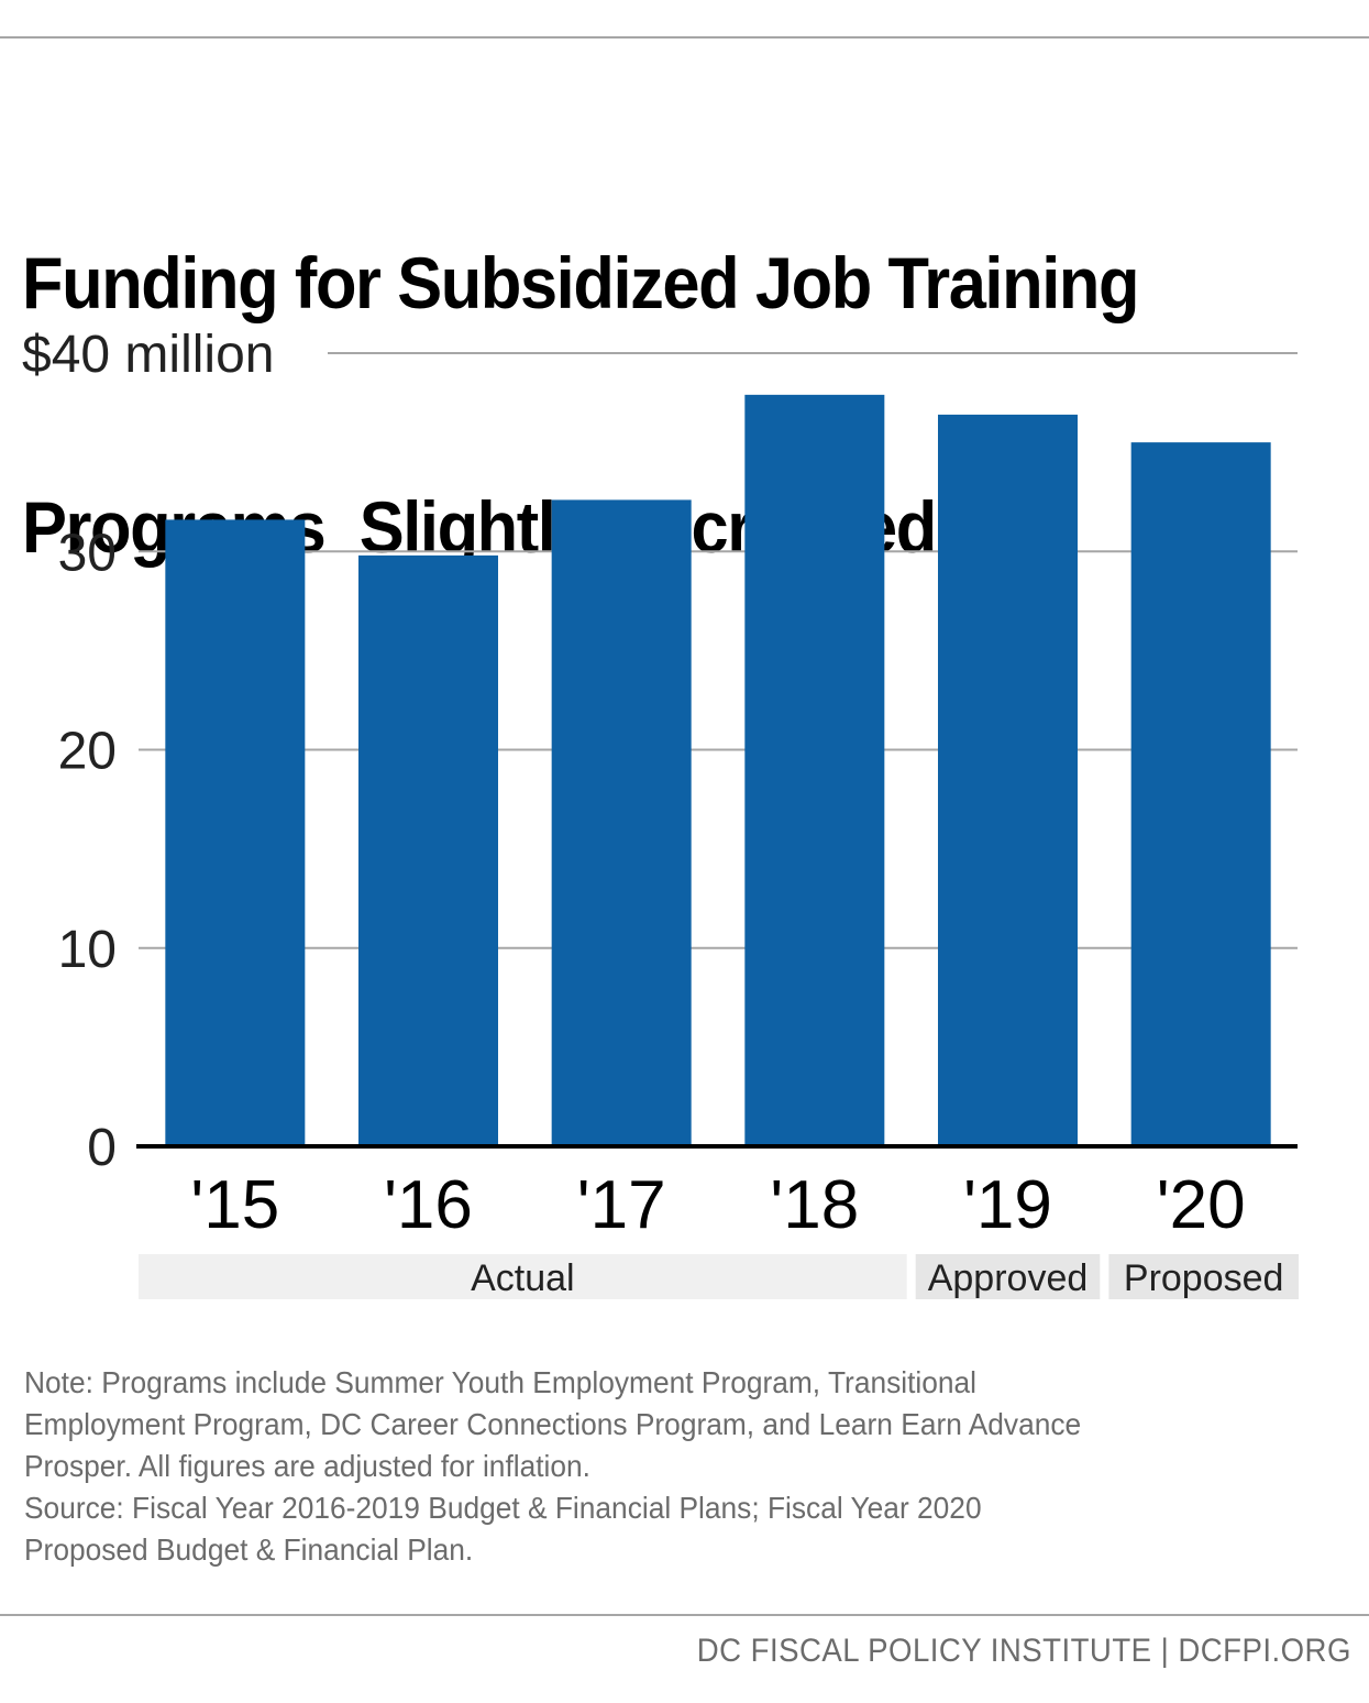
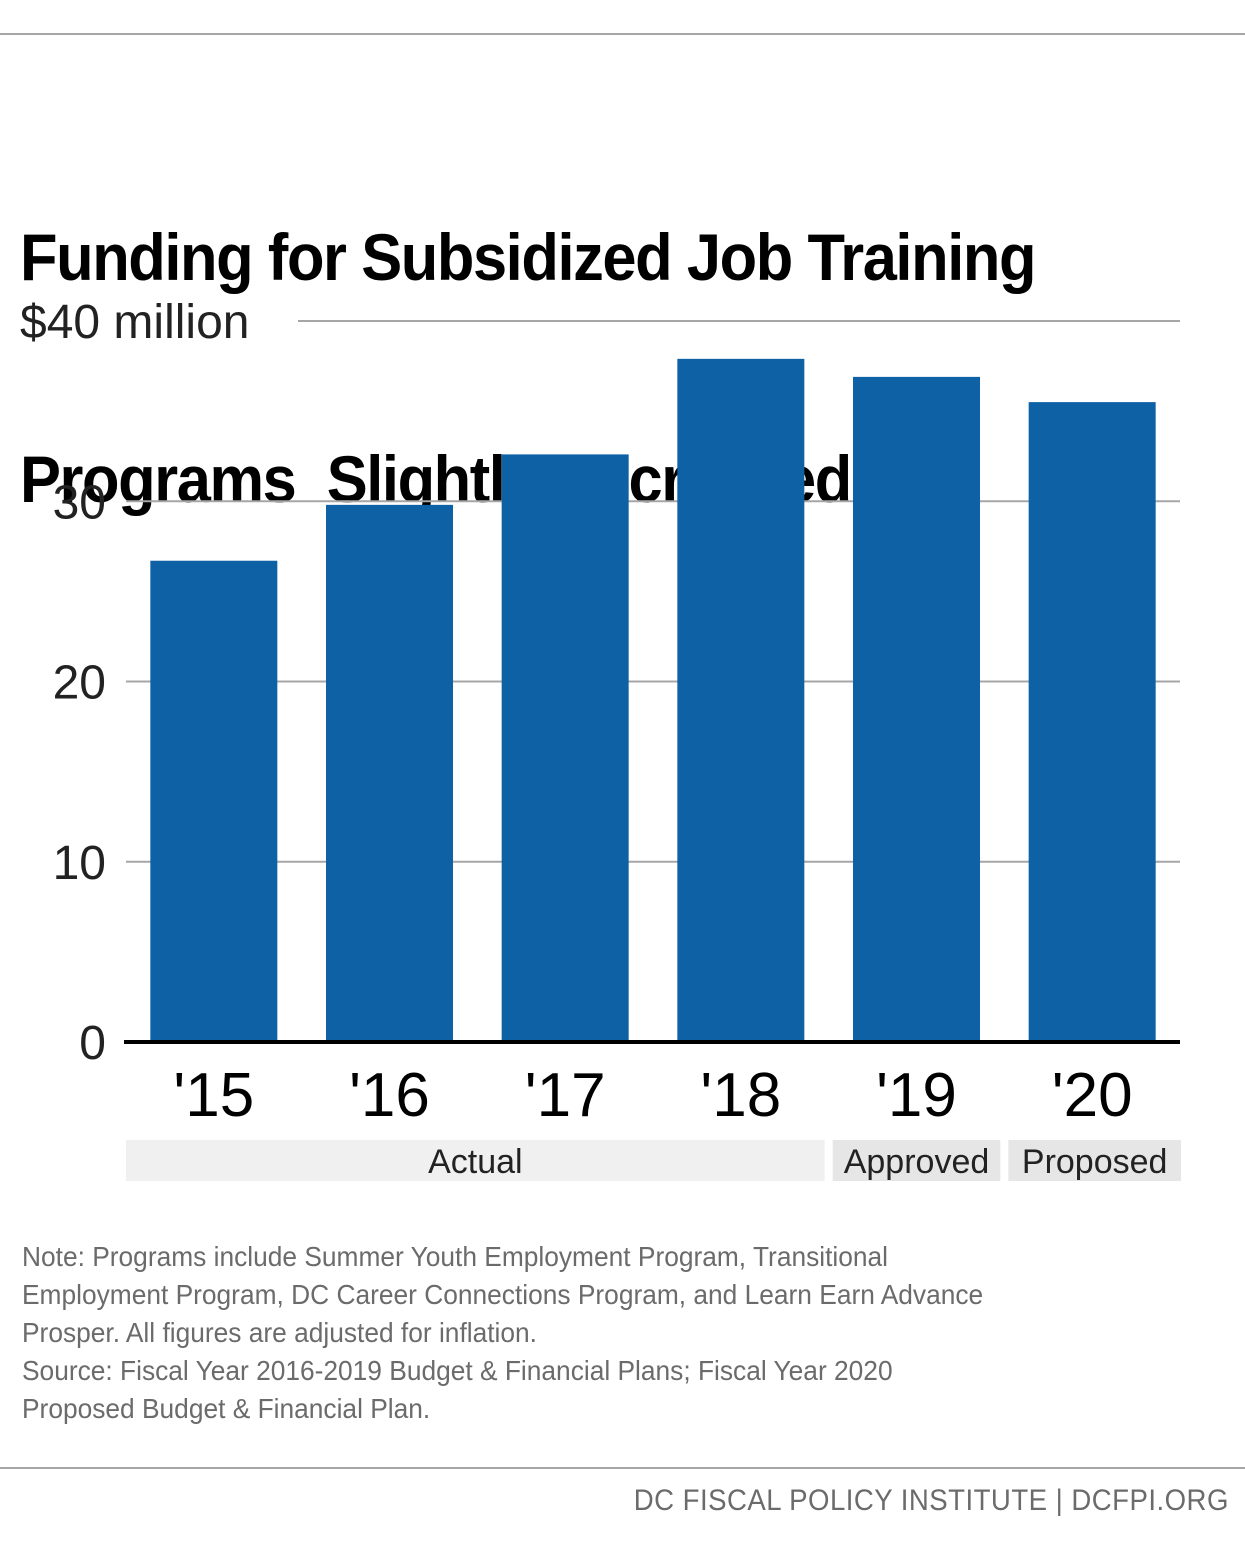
'15: 31.6 -> 26.7
